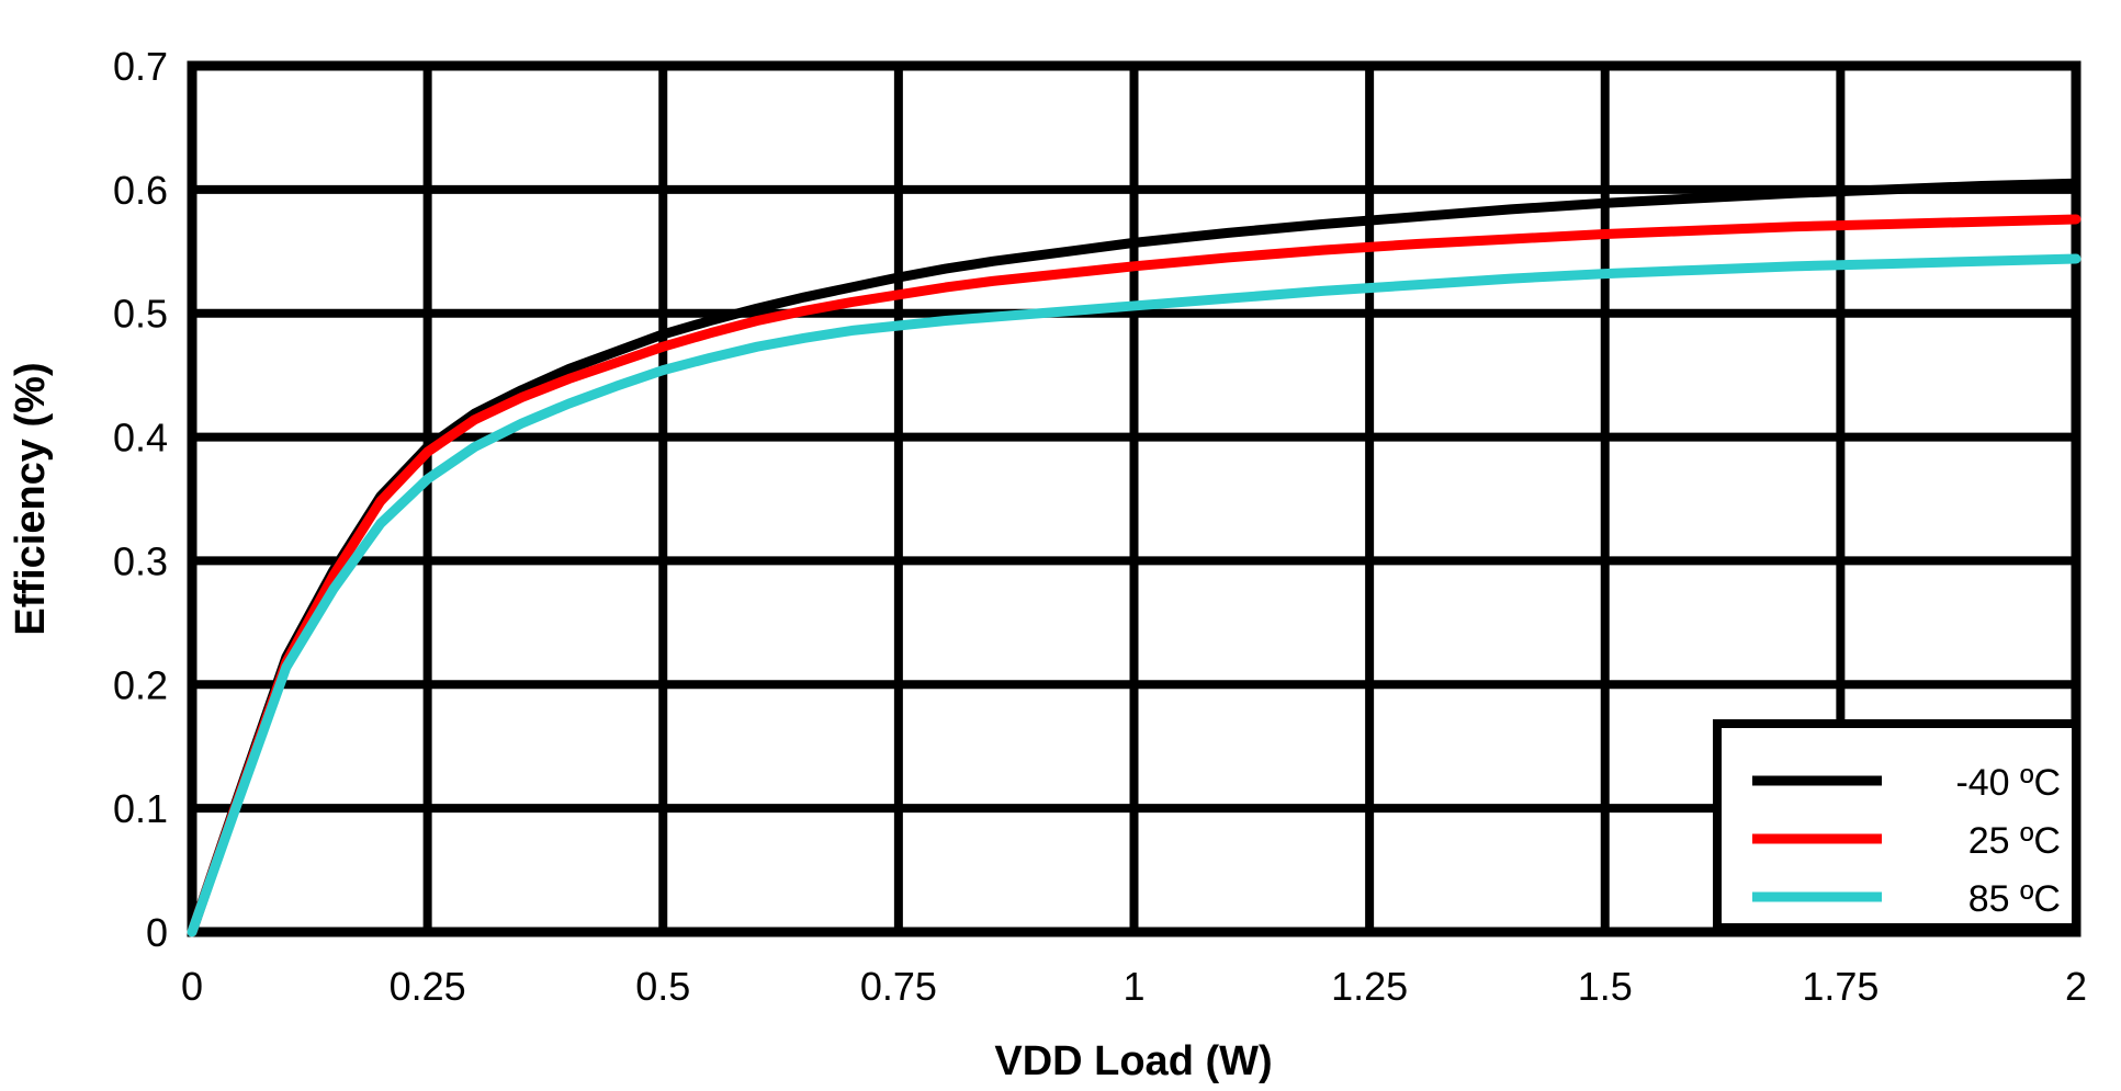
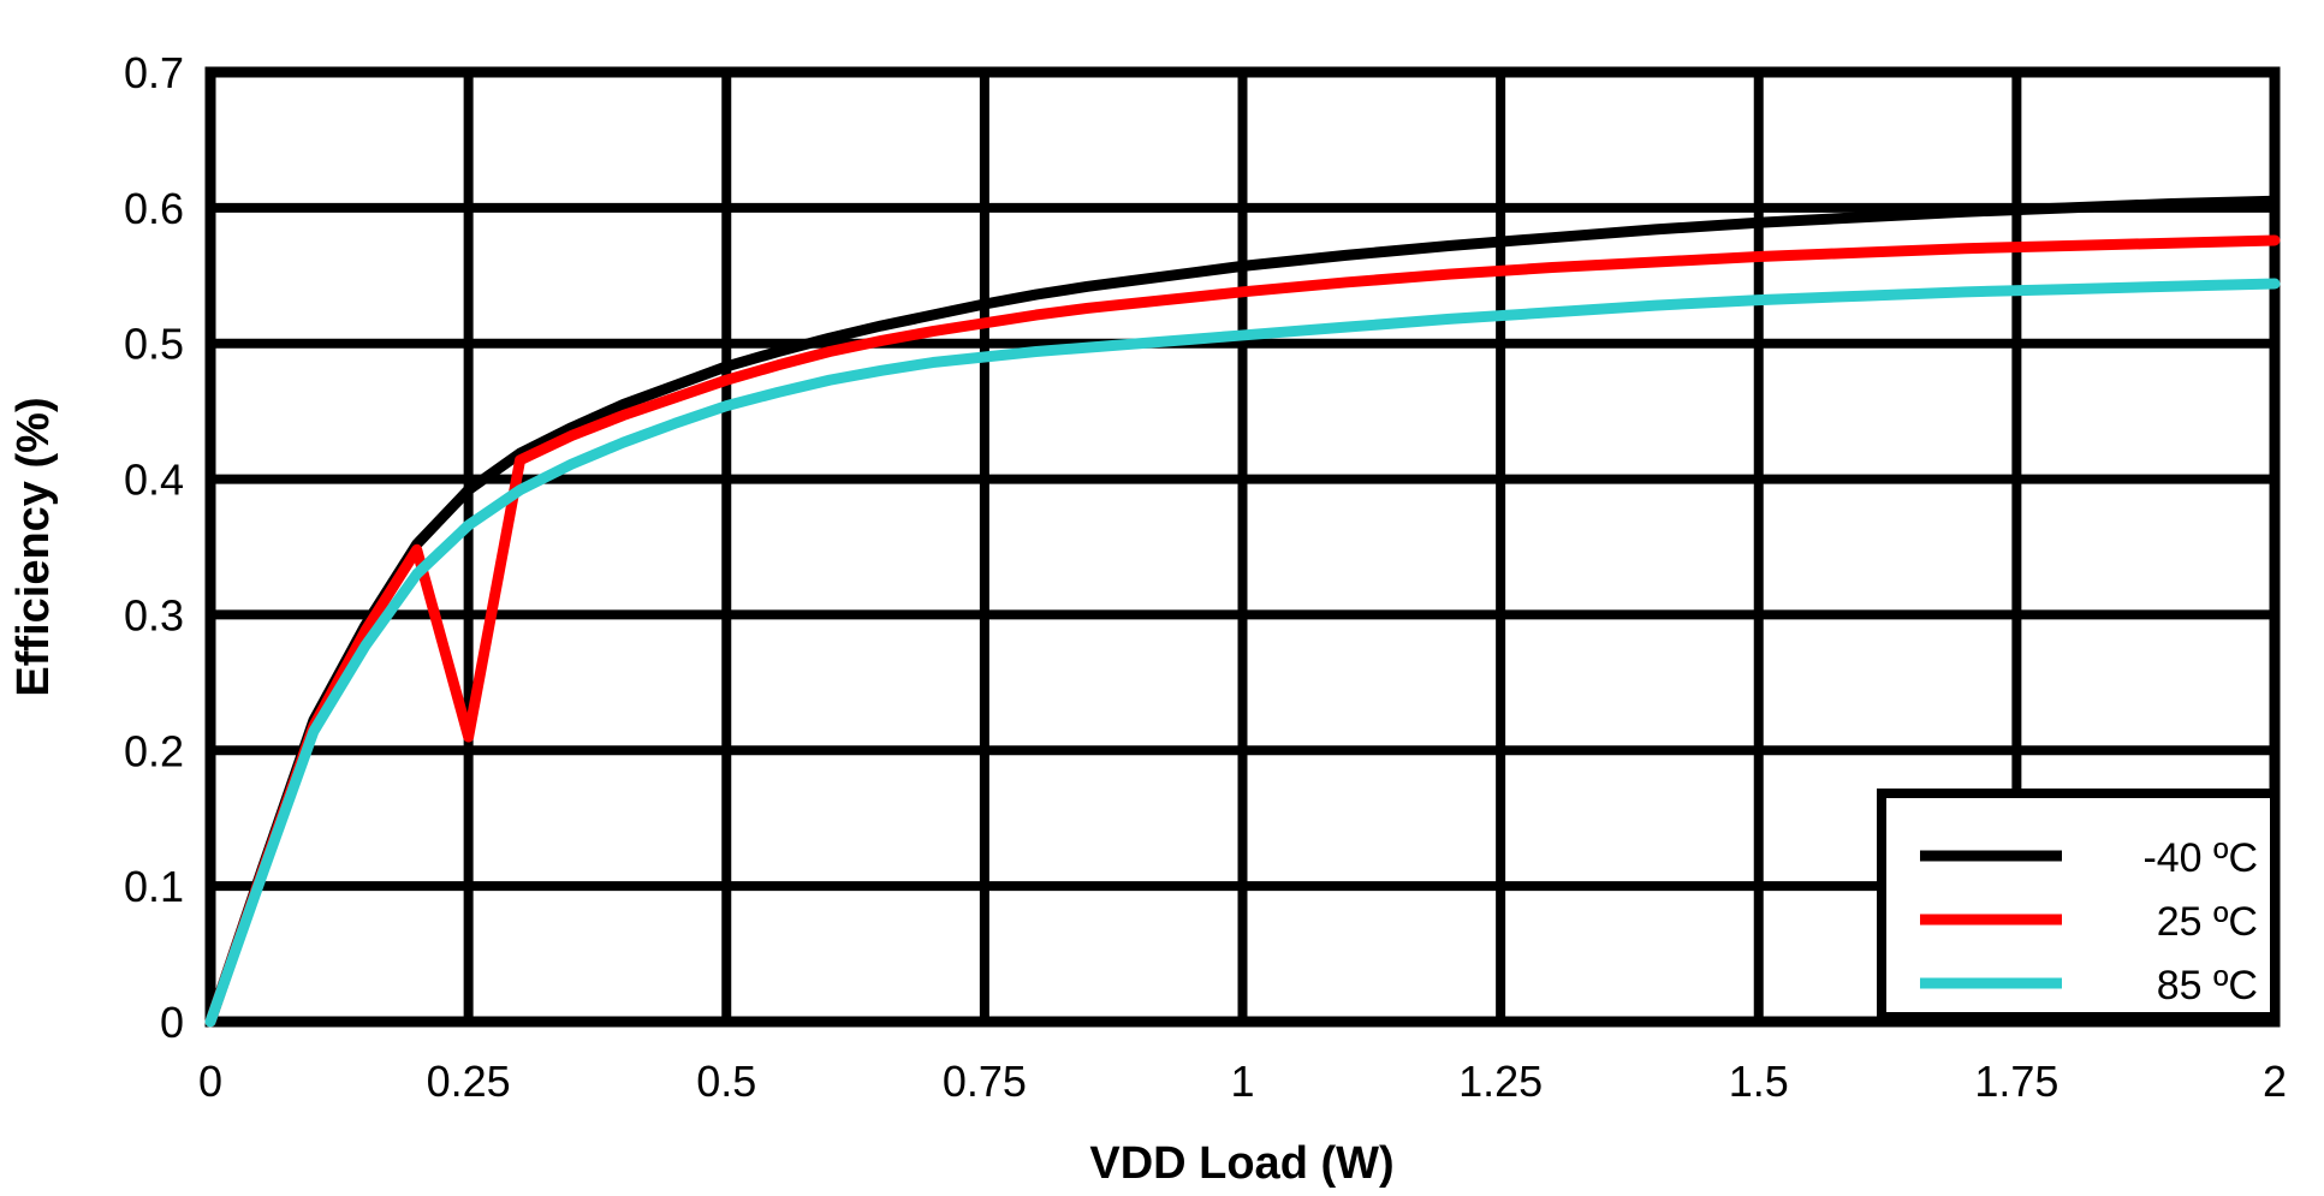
25 ºC/0.25: 0,39 -> 0,21
